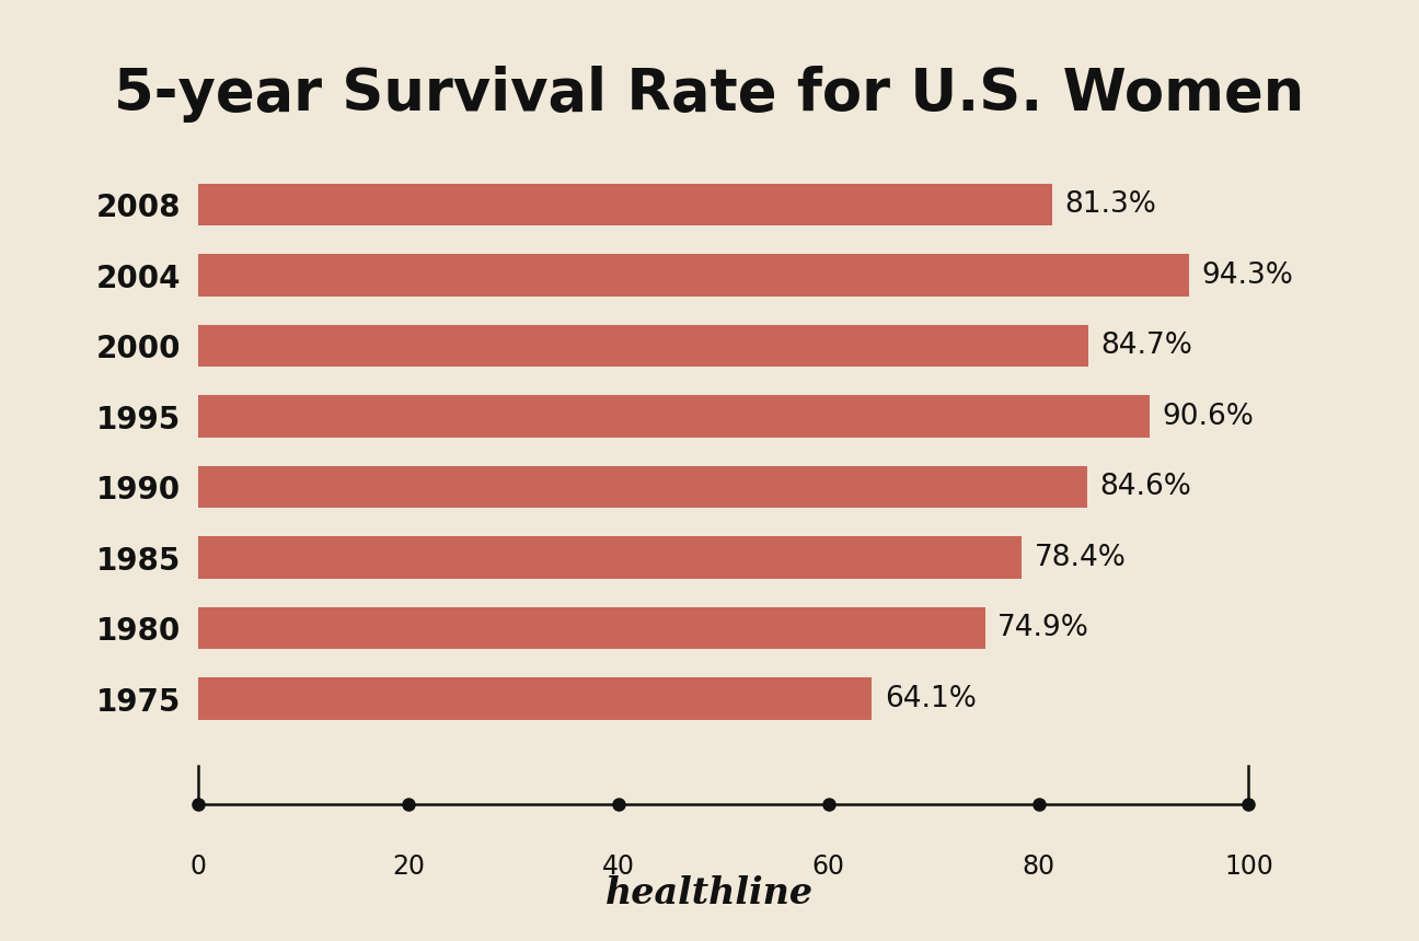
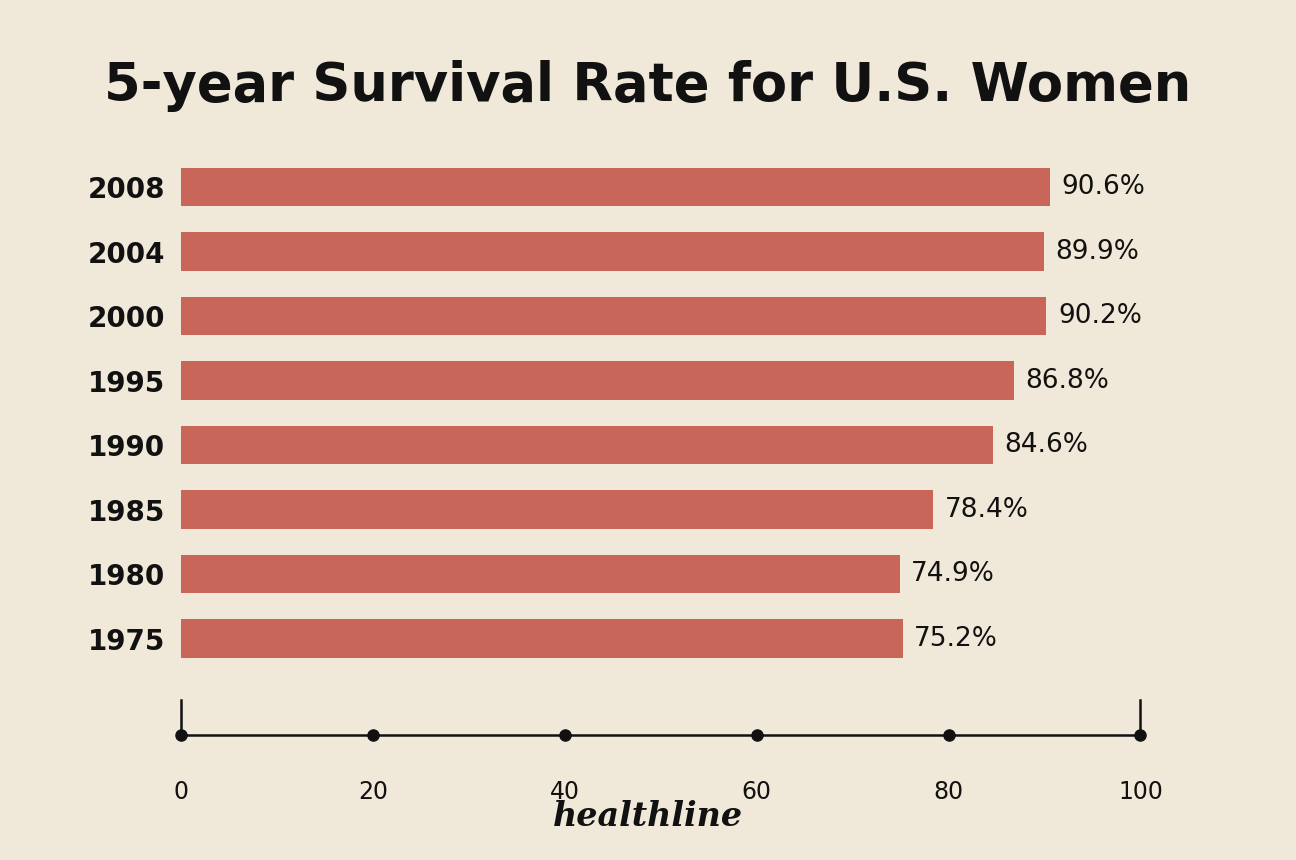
2008: 81.3% -> 90.6%
2004: 94.3% -> 89.9%
2000: 84.7% -> 90.2%
1995: 90.6% -> 86.8%
1975: 64.1% -> 75.2%
